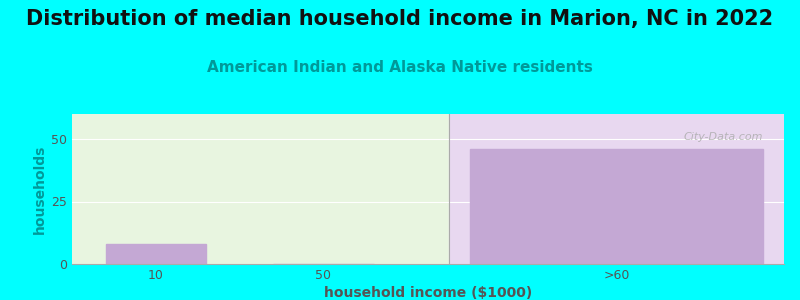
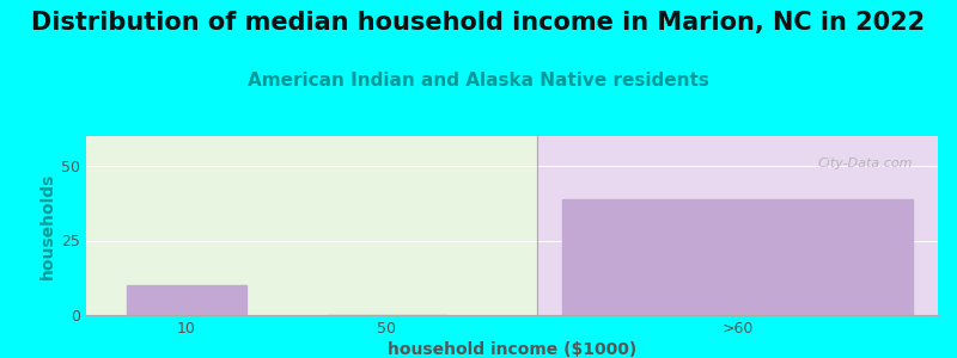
10: 8 -> 10
>60: 46 -> 39
